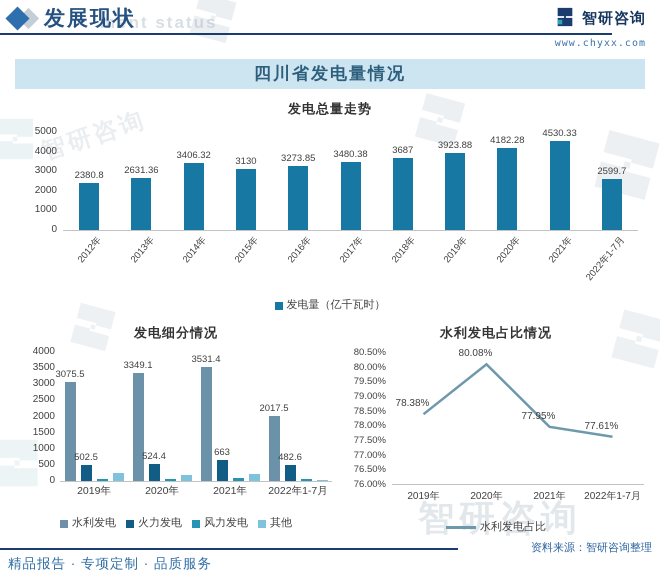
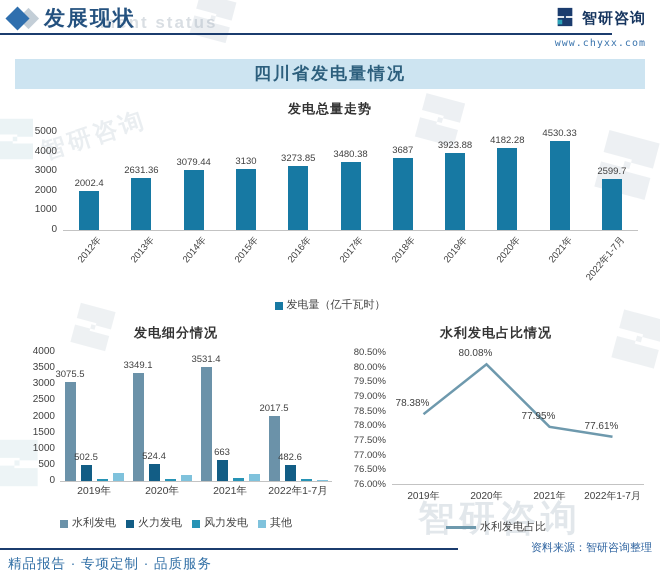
发电总量走势/2012年: 2380.8 -> 2002.4
发电总量走势/2014年: 3406.32 -> 3079.44
